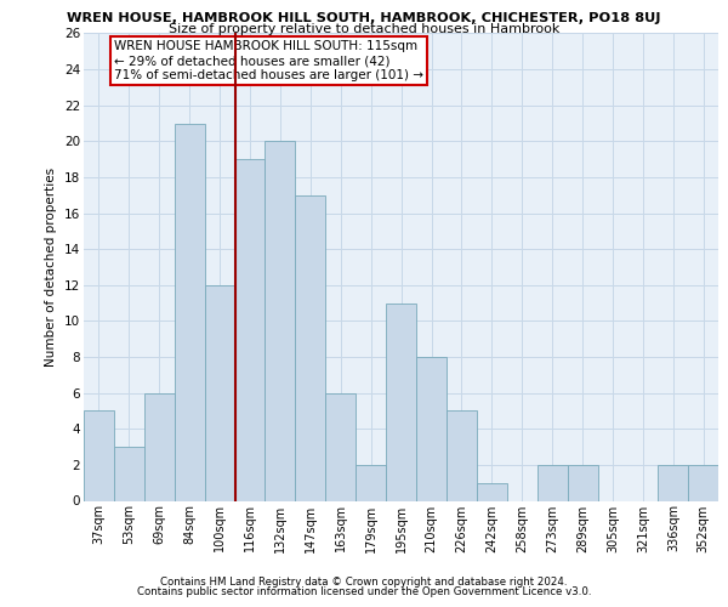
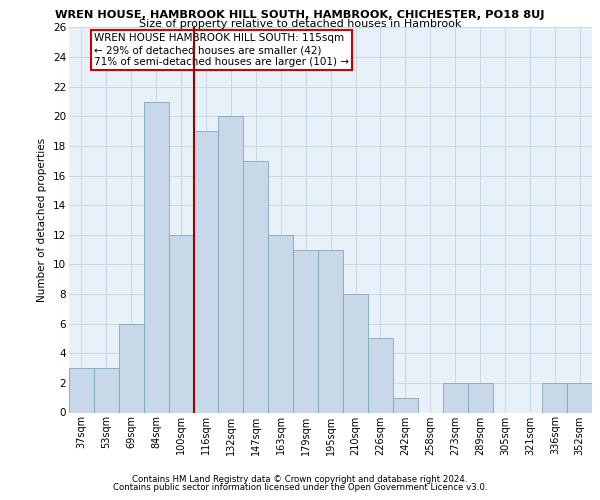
37sqm: 5 -> 3
163sqm: 6 -> 12
179sqm: 2 -> 11
